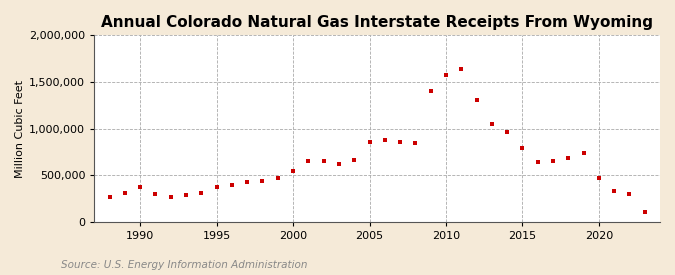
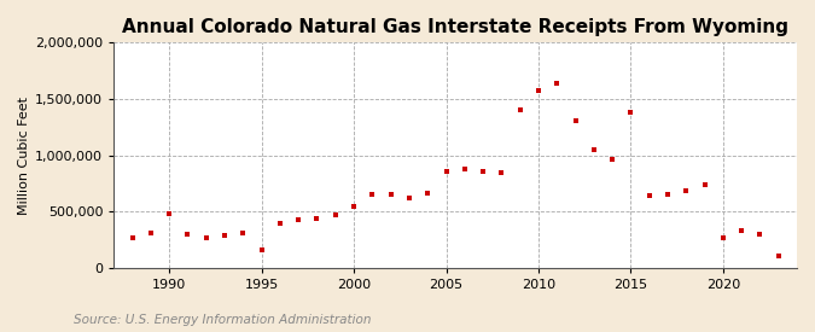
1990: 370,000 -> 480,000
1995: 380,000 -> 160,000
2015: 790,000 -> 1,380,000
2020: 460,000 -> 260,000
